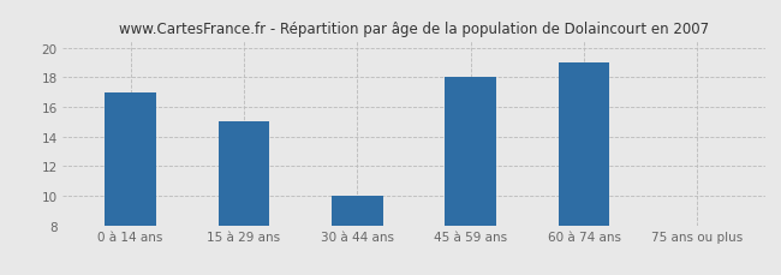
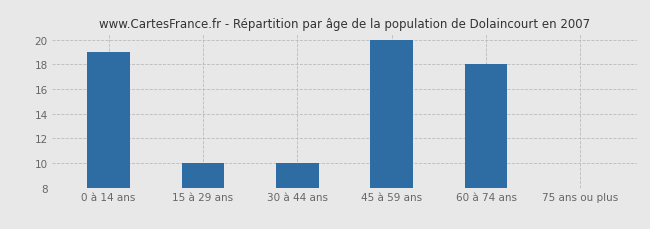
0 à 14 ans: 17 -> 19
15 à 29 ans: 15 -> 10
45 à 59 ans: 18 -> 20
60 à 74 ans: 19 -> 18
